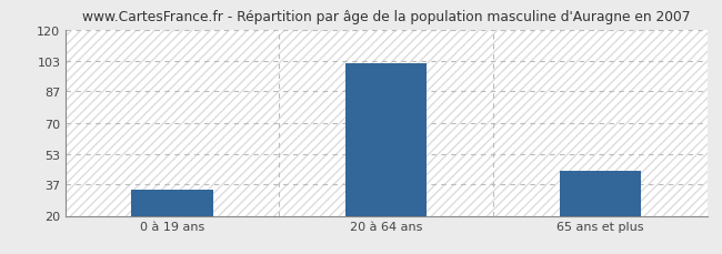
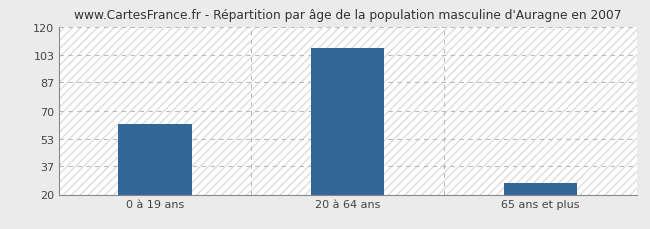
0 à 19 ans: 34 -> 62
20 à 64 ans: 102 -> 107
65 ans et plus: 44 -> 27
